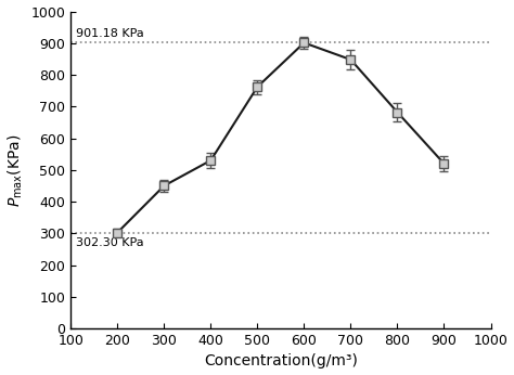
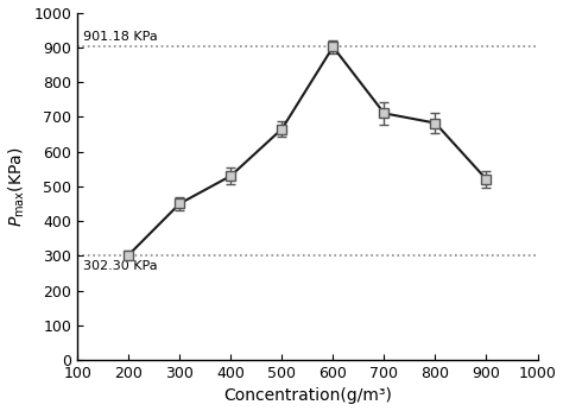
500: 762 -> 665
700: 848 -> 710
